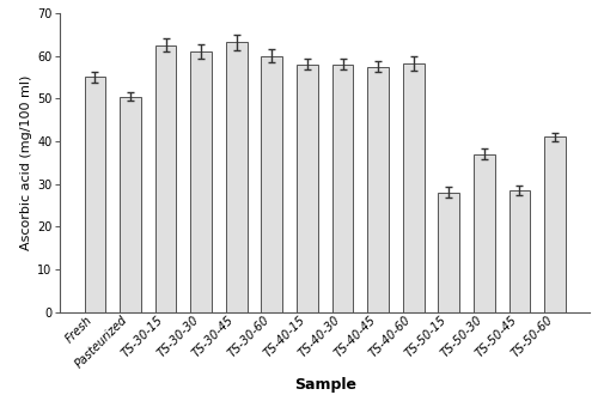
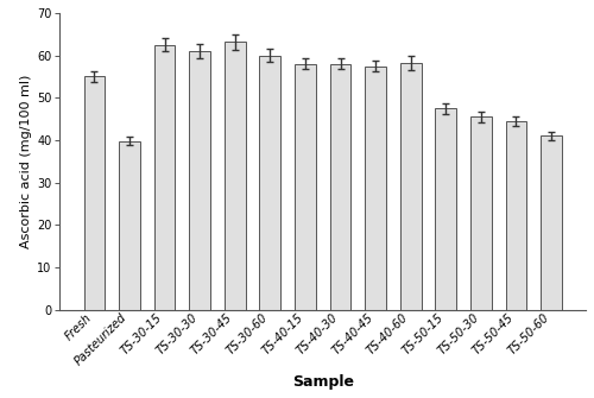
Pasteurized: 50.5 -> 39.8
TS-50-15: 28.0 -> 47.5
TS-50-30: 37.0 -> 45.5
TS-50-45: 28.5 -> 44.5
